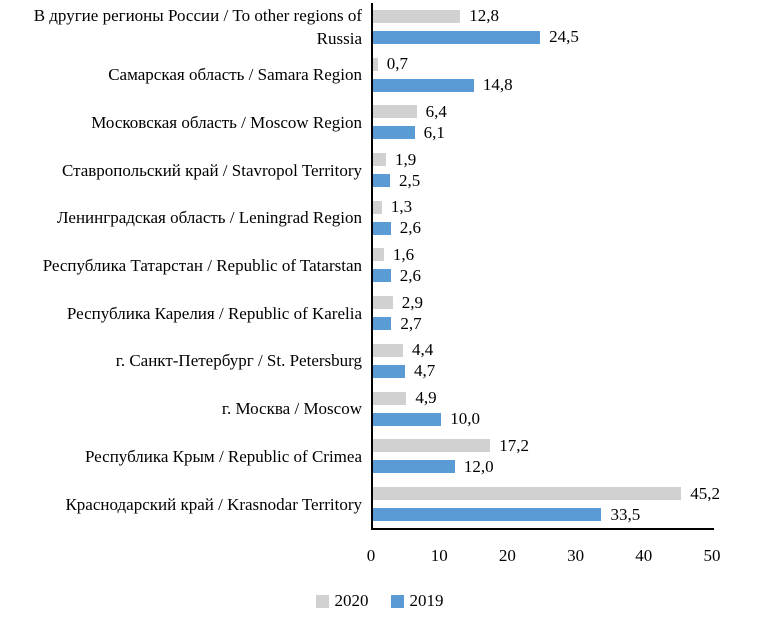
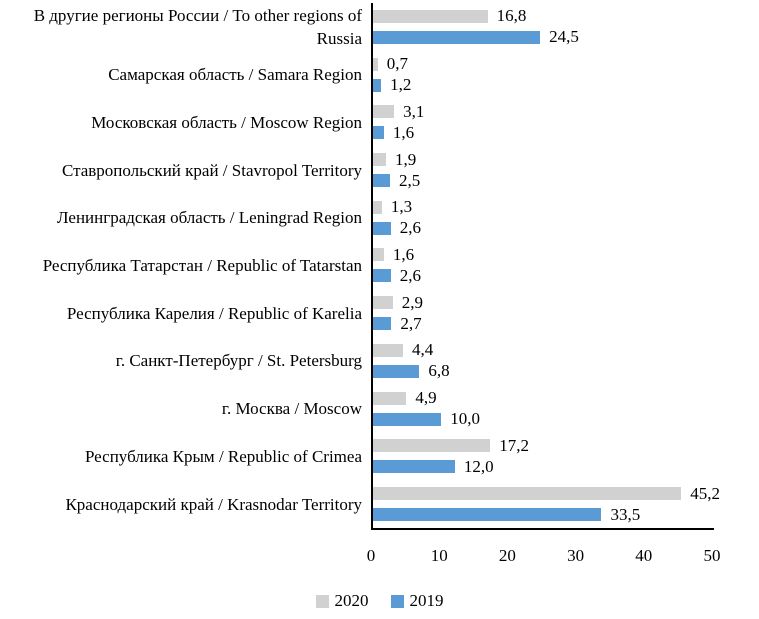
2020/В другие регионы России / To other regions of Russia: 12,8 -> 16,8
2019/Самарская область / Samara Region: 14,8 -> 1,2
2020/Московская область / Moscow Region: 6,4 -> 3,1
2019/Московская область / Moscow Region: 6,1 -> 1,6
2019/г. Санкт-Петербург / St. Petersburg: 4,7 -> 6,8
